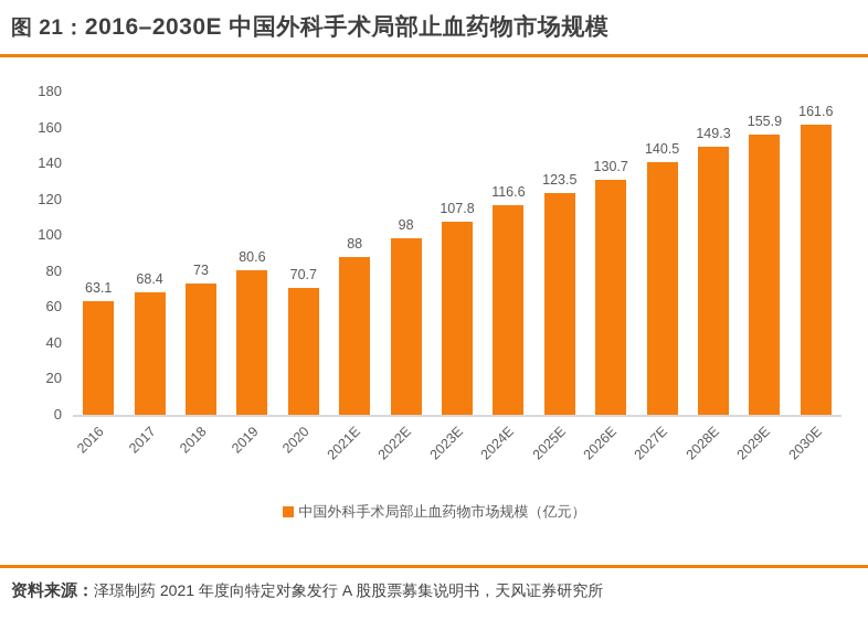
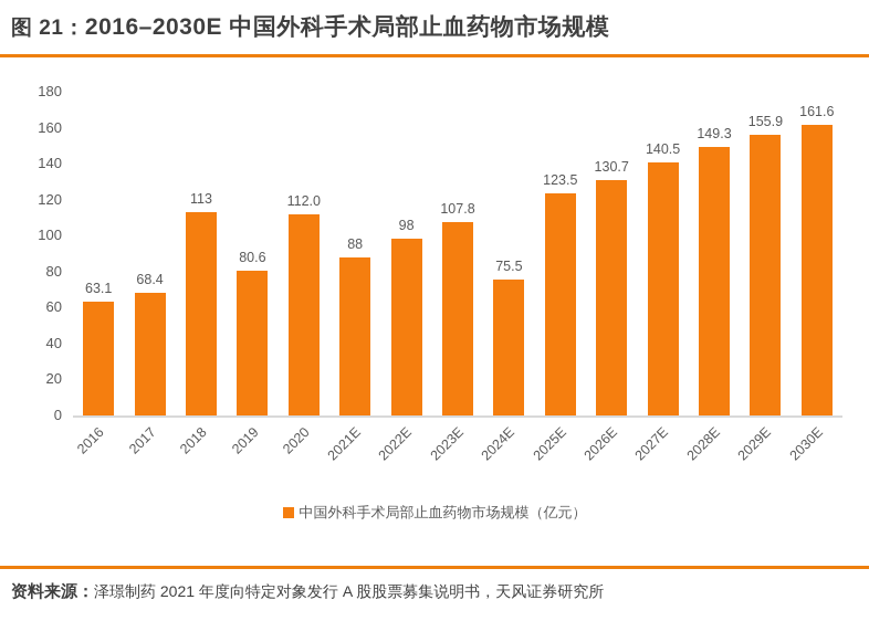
2018: 73 -> 113
2020: 70.7 -> 112.0
2024E: 116.6 -> 75.5
